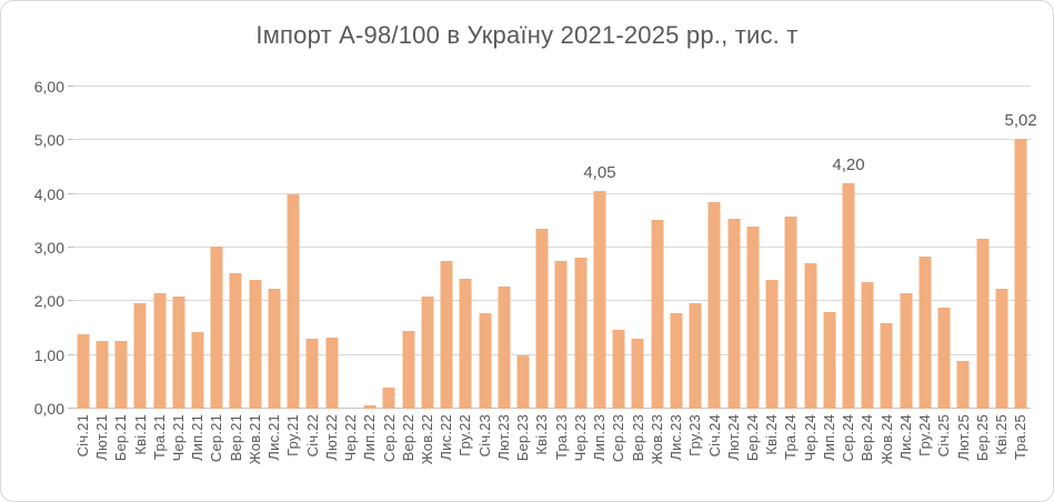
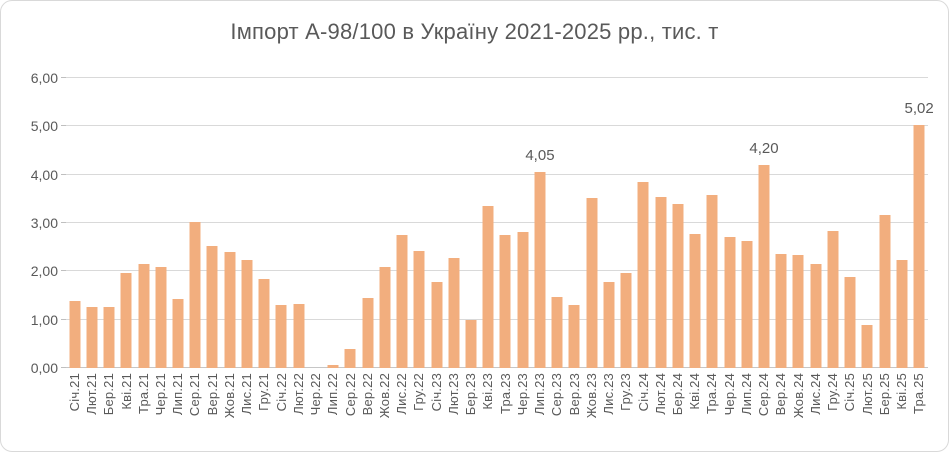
Гру.21: 4,0 -> 1,9
Кві.24: 2,4 -> 2,8
Лип.24: 1,8 -> 2,6
Жов.24: 1,6 -> 2,3
